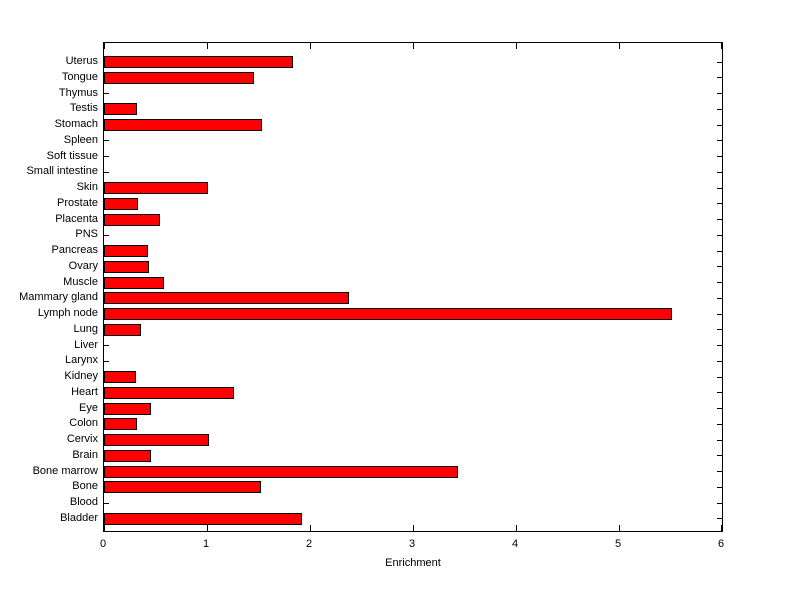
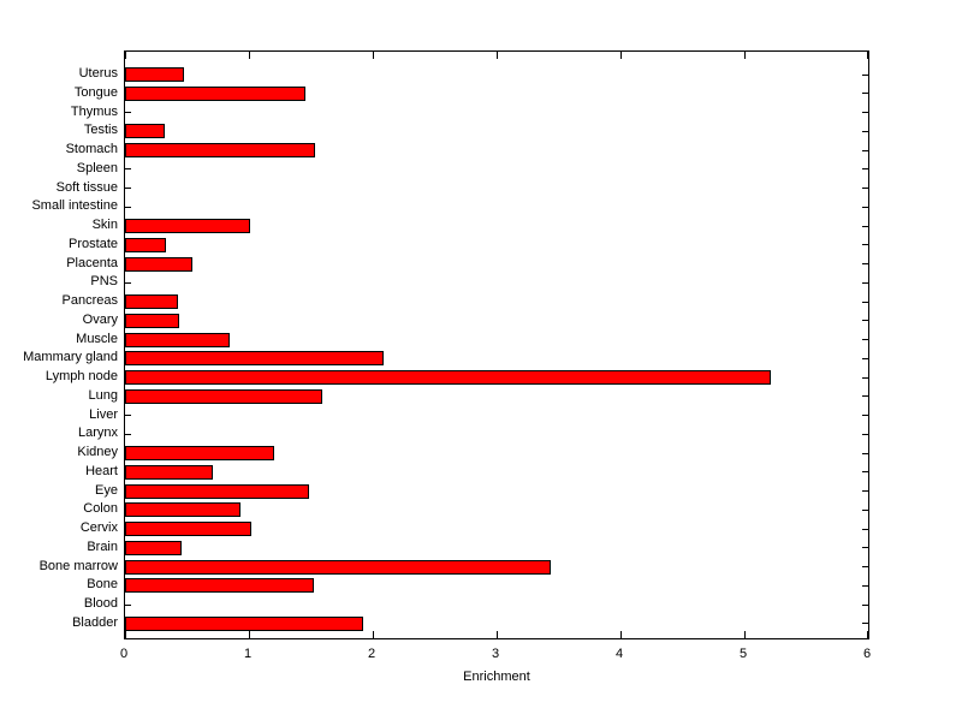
Uterus: 1.83 -> 0.47
Muscle: 0.58 -> 0.84
Mammary gland: 2.37 -> 2.08
Lymph node: 5.50 -> 5.20
Lung: 0.36 -> 1.59
Kidney: 0.31 -> 1.20
Heart: 1.26 -> 0.71
Eye: 0.45 -> 1.48
Colon: 0.32 -> 0.93
